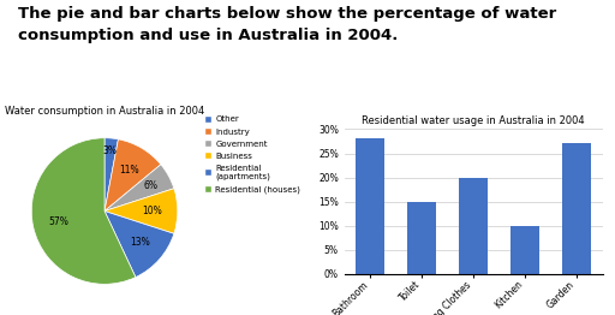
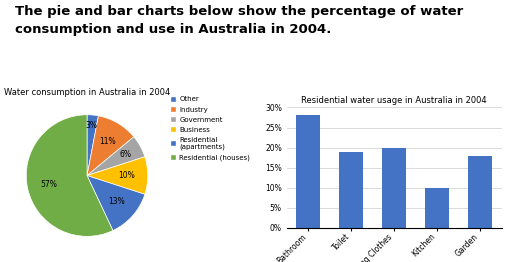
Toilet: 15% -> 19%
Garden: 27% -> 18%
